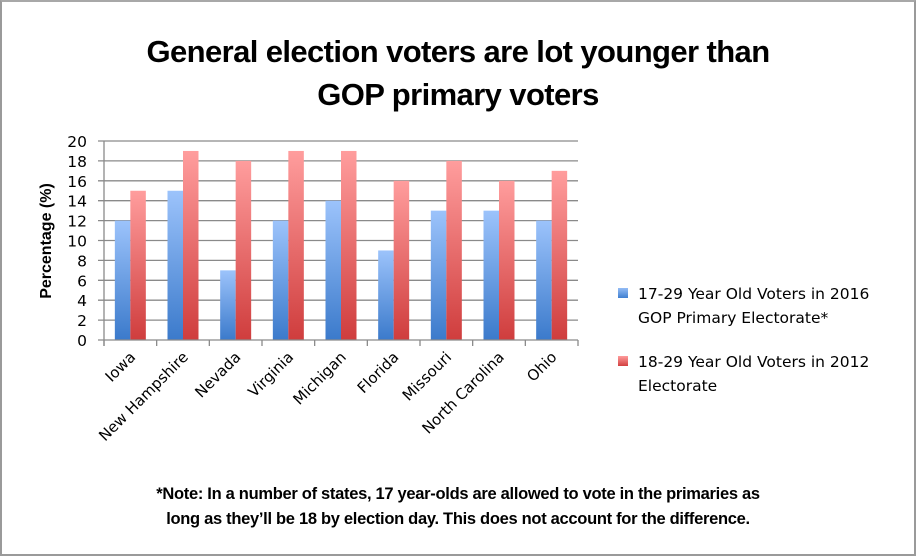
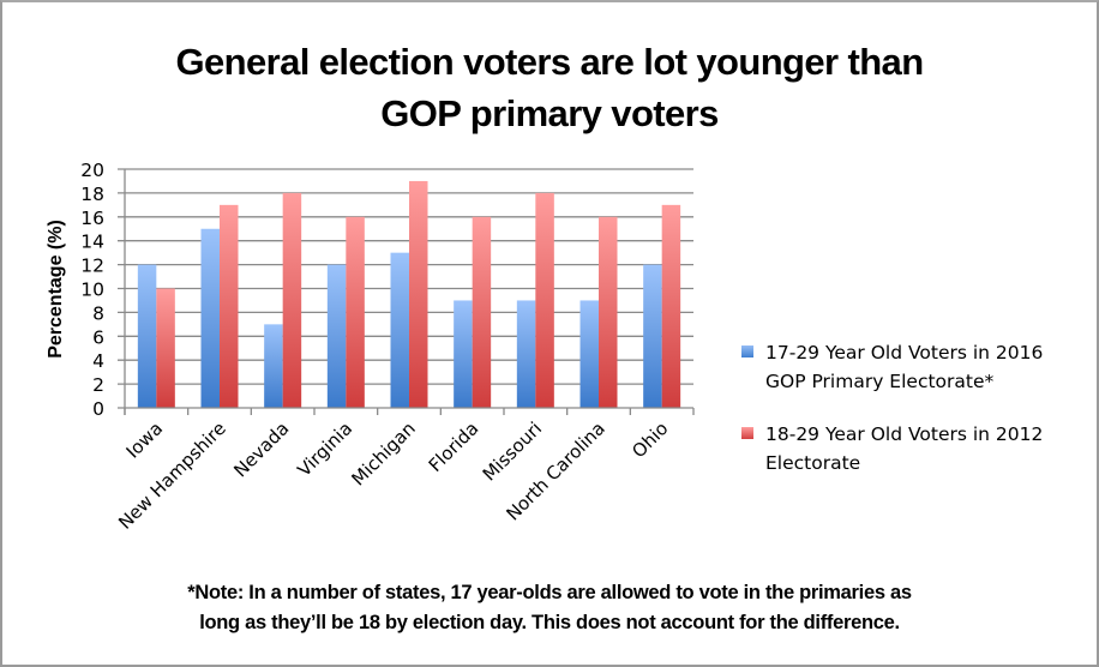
18-29 Year Old Voters in 2012 Electorate/Iowa: 15 -> 10
18-29 Year Old Voters in 2012 Electorate/New Hampshire: 19 -> 17
18-29 Year Old Voters in 2012 Electorate/Virginia: 19 -> 16
17-29 Year Old Voters in 2016 GOP Primary Electorate*/Michigan: 14 -> 13
17-29 Year Old Voters in 2016 GOP Primary Electorate*/Missouri: 13 -> 9
17-29 Year Old Voters in 2016 GOP Primary Electorate*/North Carolina: 13 -> 9
